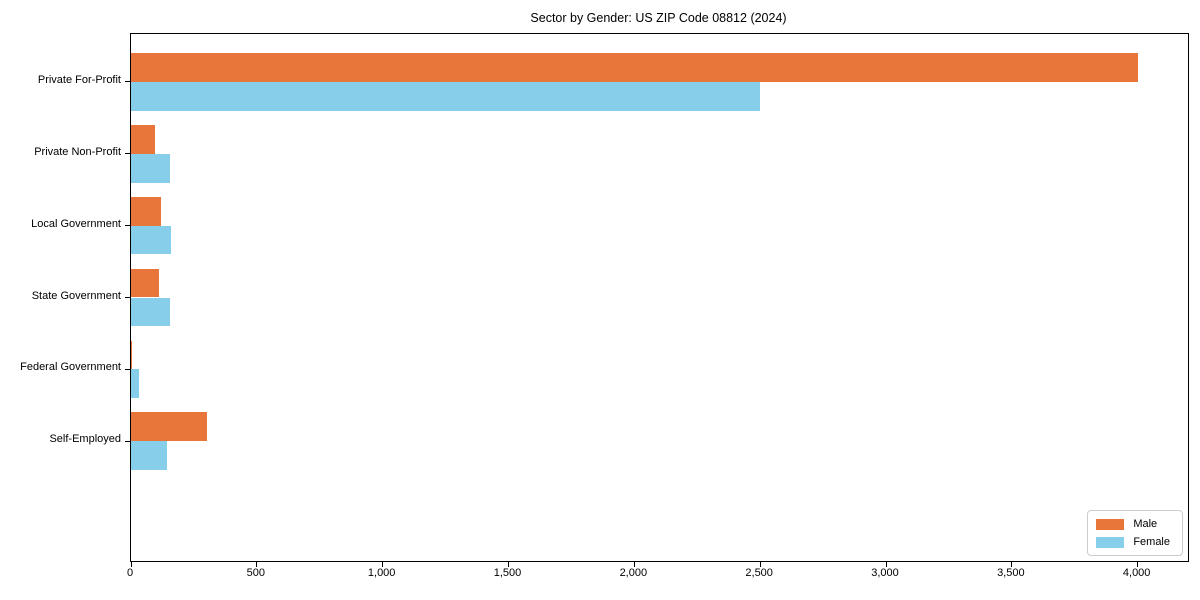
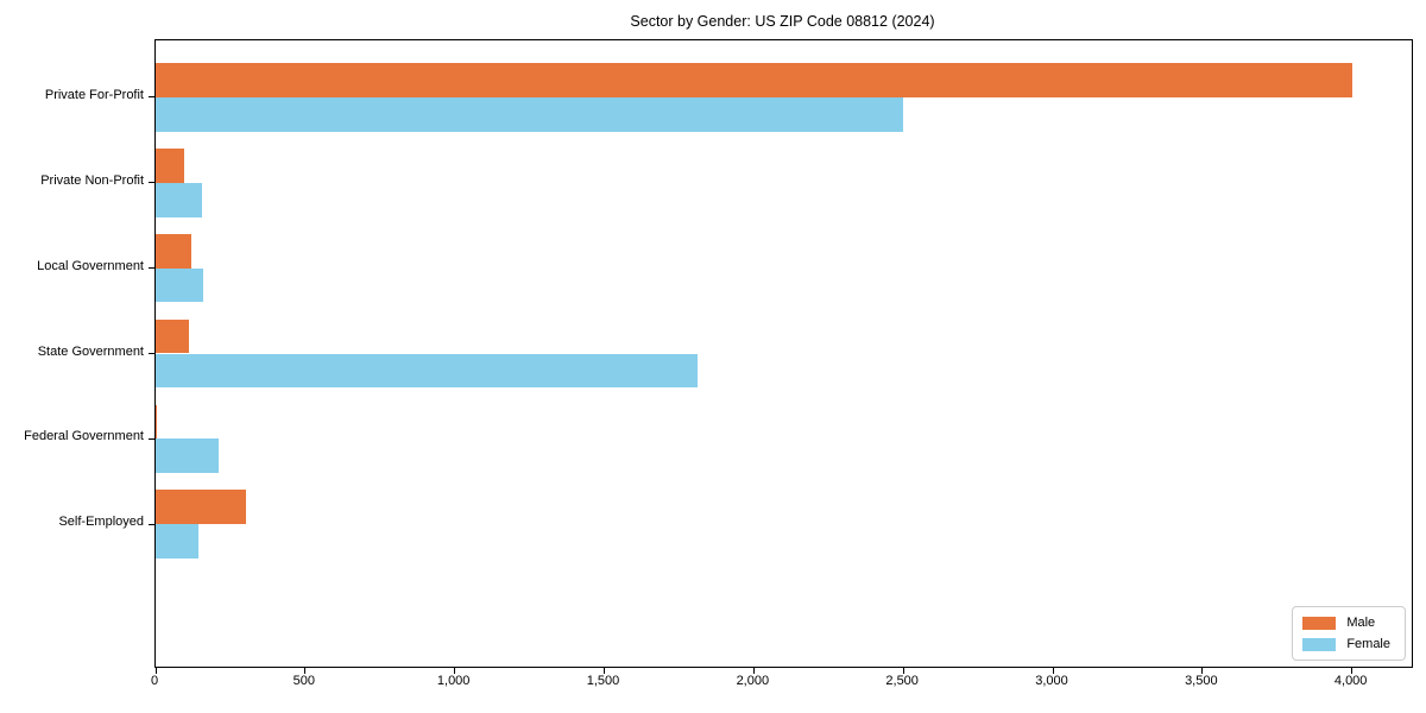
Female/State Government: 160 -> 1810
Female/Federal Government: 30 -> 210
